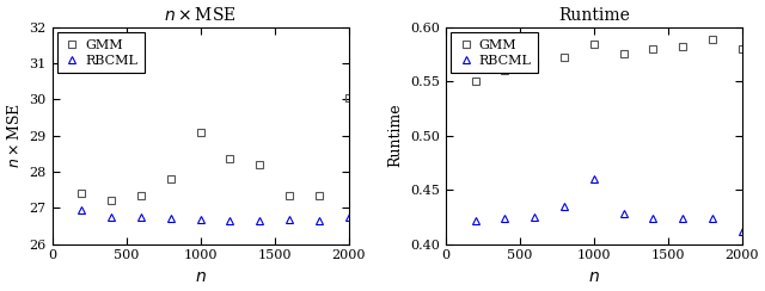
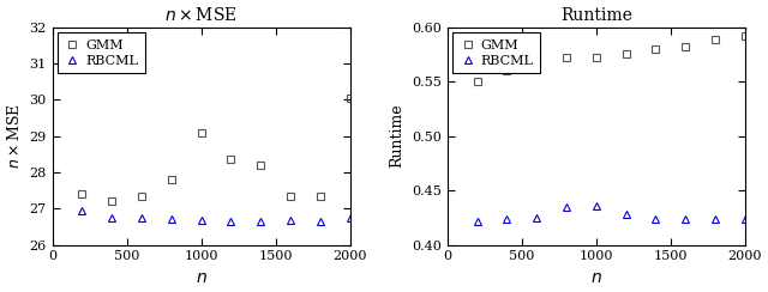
Runtime/GMM/1000: 0.584 -> 0.572
Runtime/RBCML/1000: 0.460 -> 0.436
Runtime/GMM/2000: 0.580 -> 0.592
Runtime/RBCML/2000: 0.412 -> 0.424
